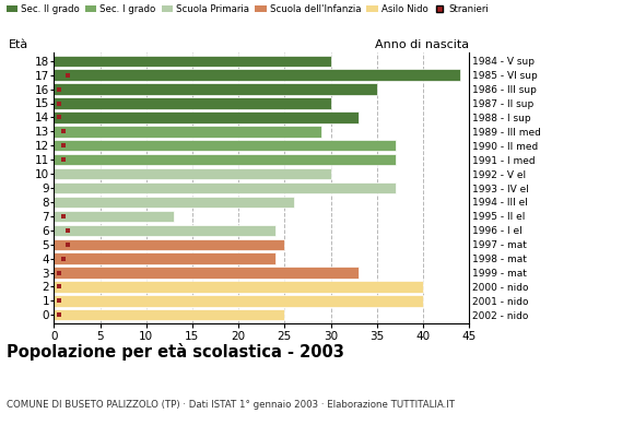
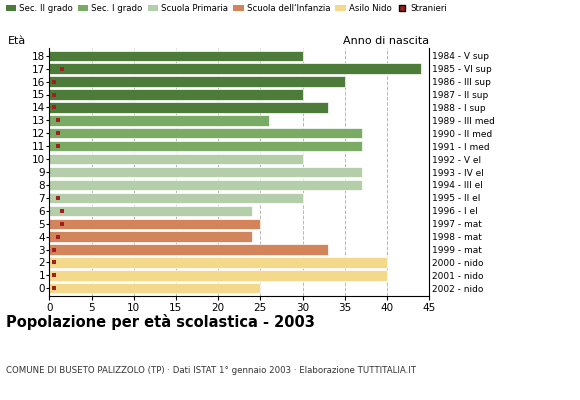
13: 29 -> 26
8: 26 -> 37
7: 13 -> 30
